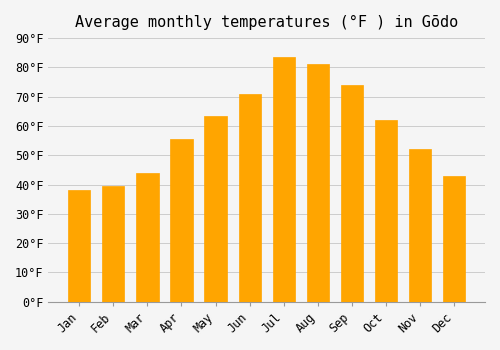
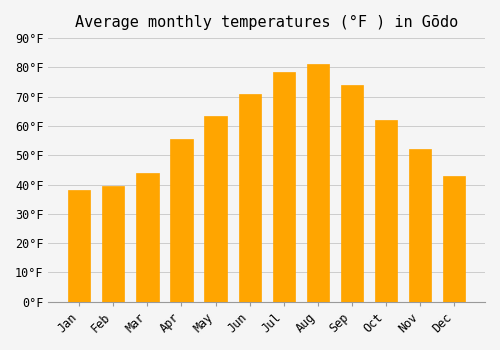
Jul: 83.5°F -> 78.5°F
